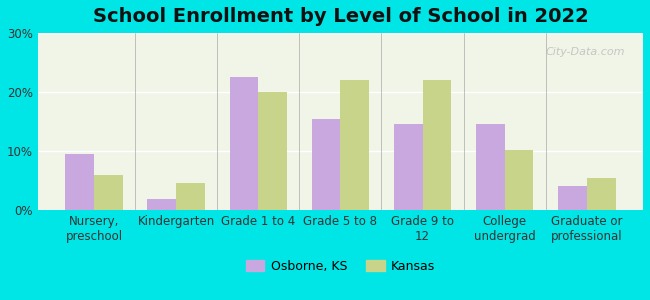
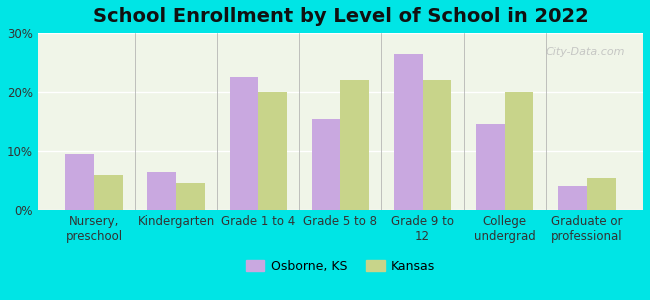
Osborne, KS/Kindergarten: 1.8% -> 6.5%
Osborne, KS/Grade 9 to 12: 14.6% -> 26.5%
Kansas/College undergrad: 10.2% -> 20.0%
